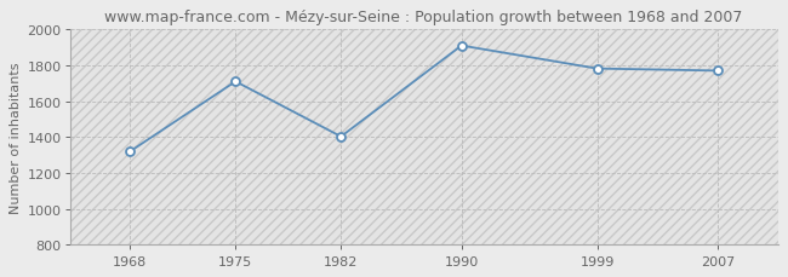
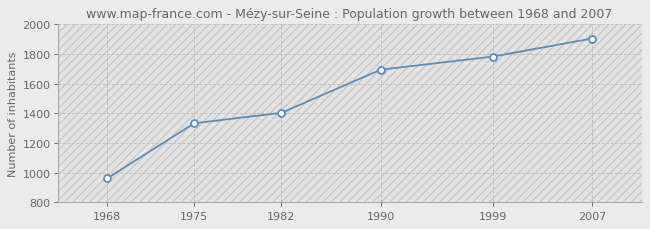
1968: 1320 -> 960
1975: 1710 -> 1330
1990: 1910 -> 1690
2007: 1770 -> 1900
